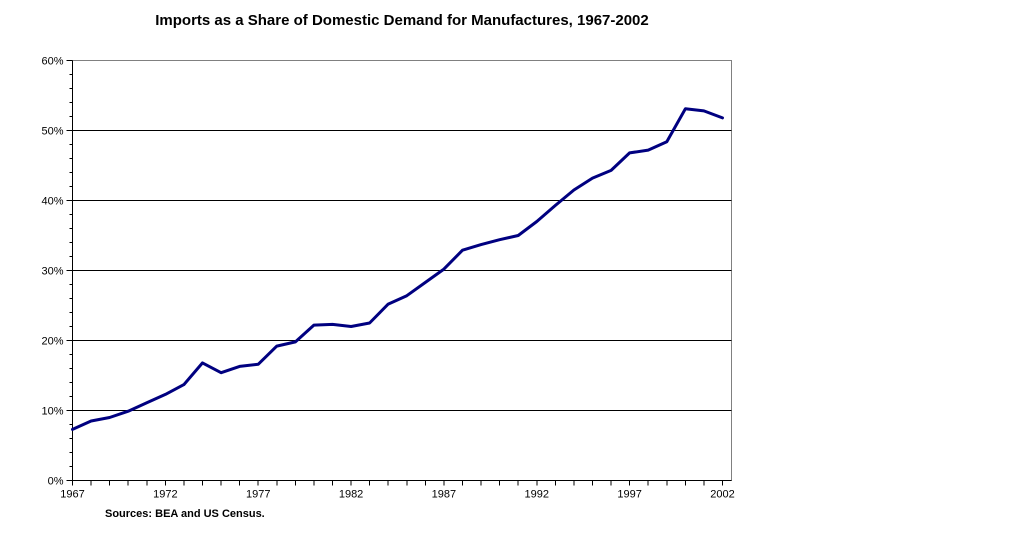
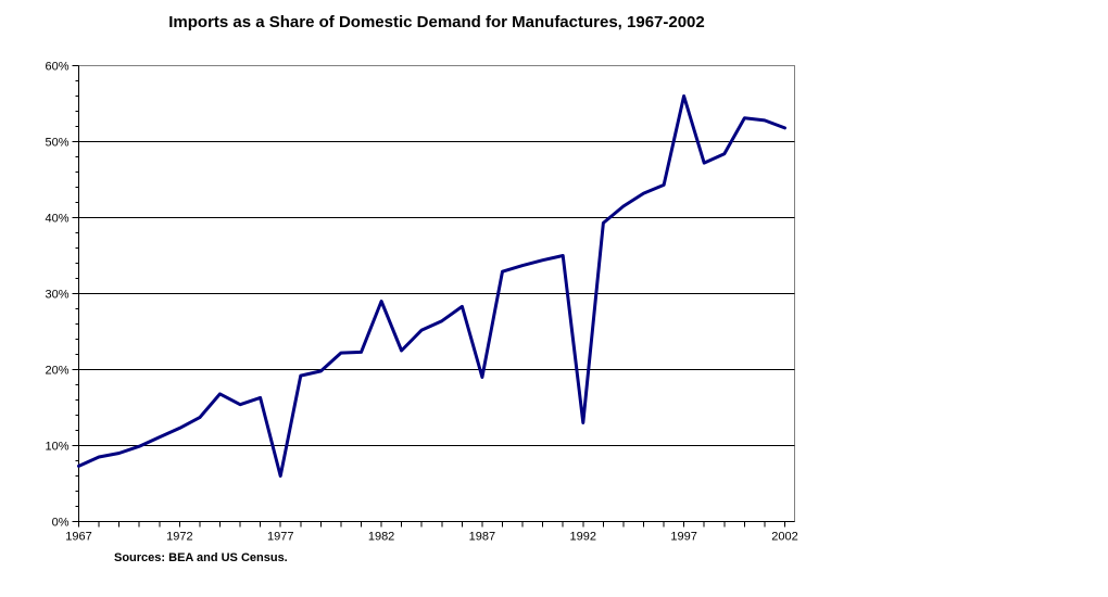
1977: 17% -> 6%
1982: 22% -> 29%
1987: 30% -> 19%
1992: 37% -> 13%
1997: 47% -> 56%
